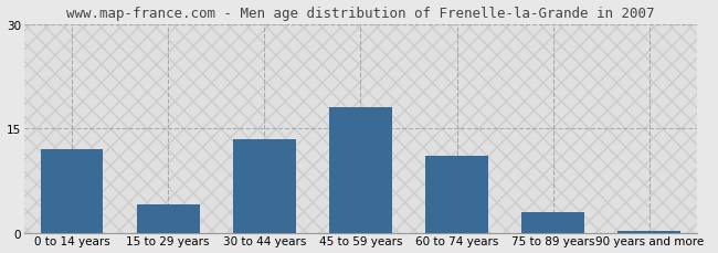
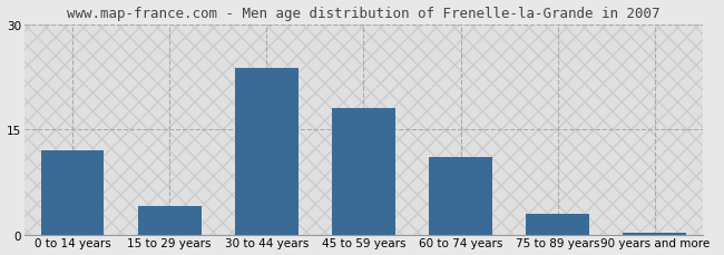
30 to 44 years: 13.5 -> 23.8
